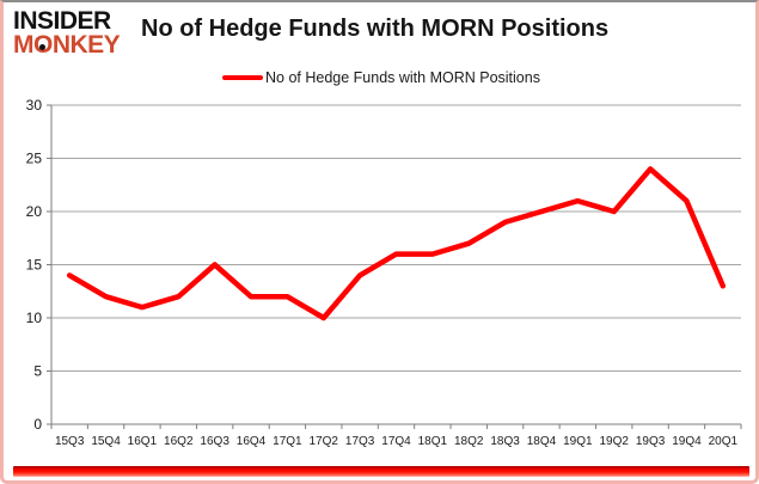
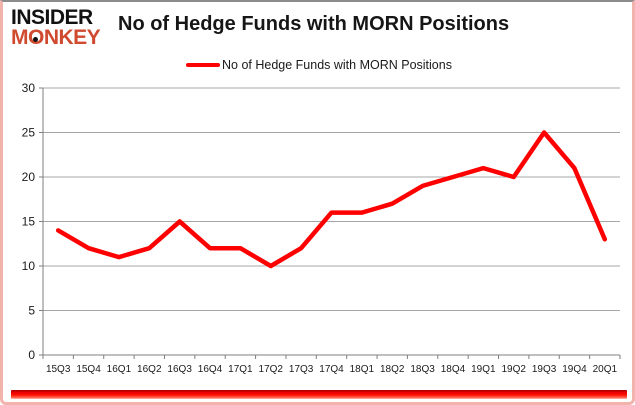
17Q3: 14 -> 12
19Q3: 24 -> 25
